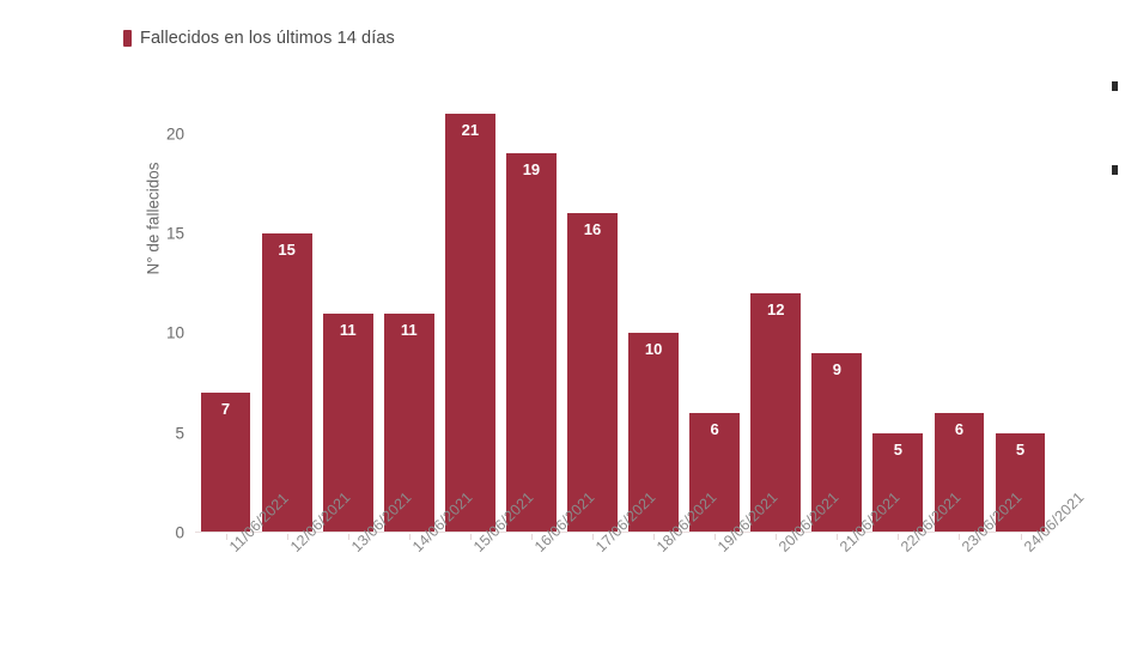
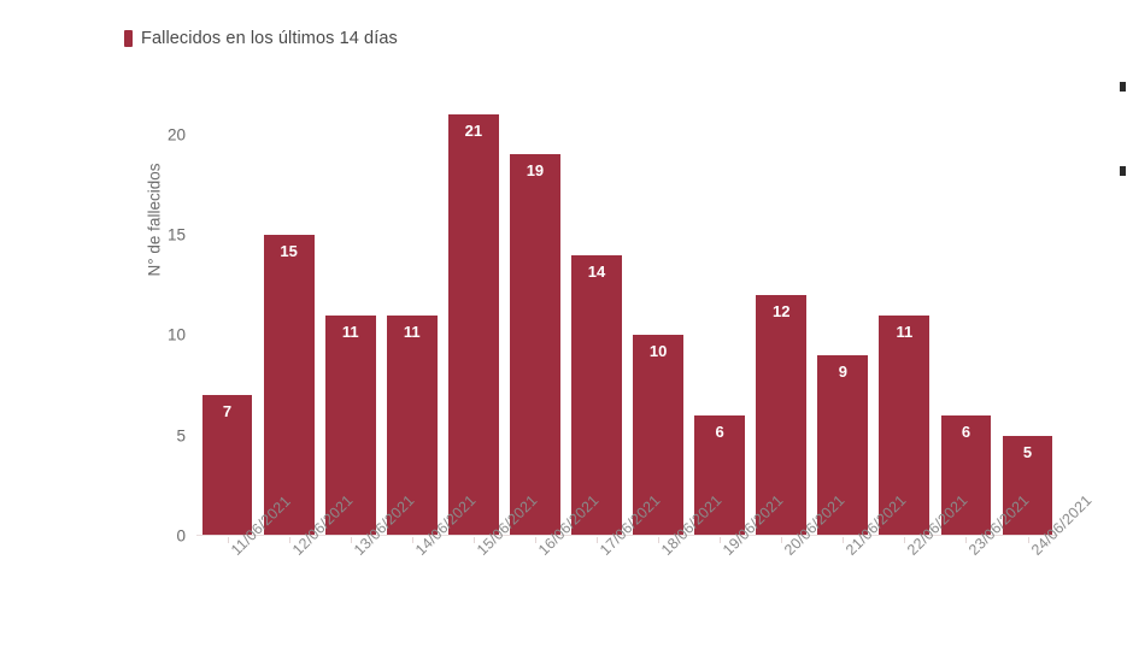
17/06/2021: 16 -> 14
22/06/2021: 5 -> 11
